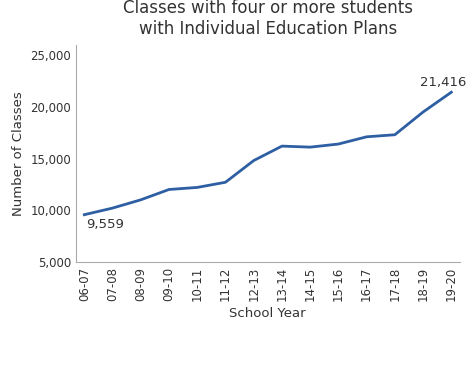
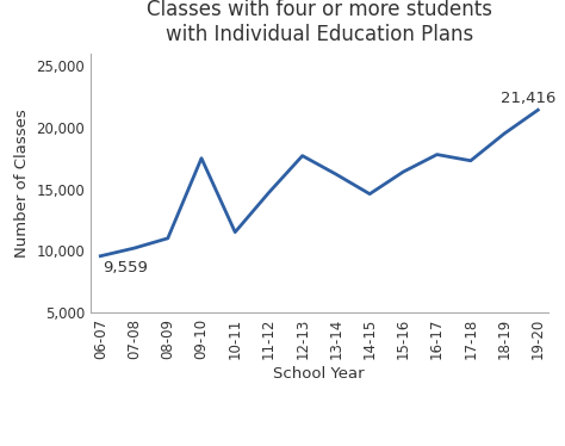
09-10: 12,000 -> 17,500
10-11: 12,200 -> 11,500
11-12: 12,700 -> 14,700
12-13: 14,800 -> 17,700
14-15: 16,100 -> 14,600
16-17: 17,100 -> 17,800
